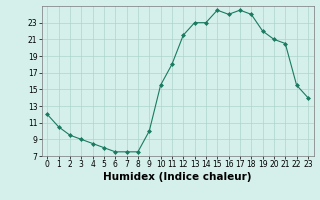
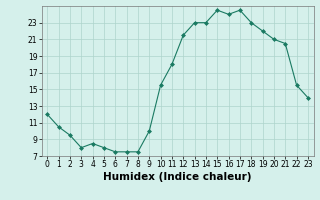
3: 9.0 -> 8.0
18: 24.0 -> 23.0
